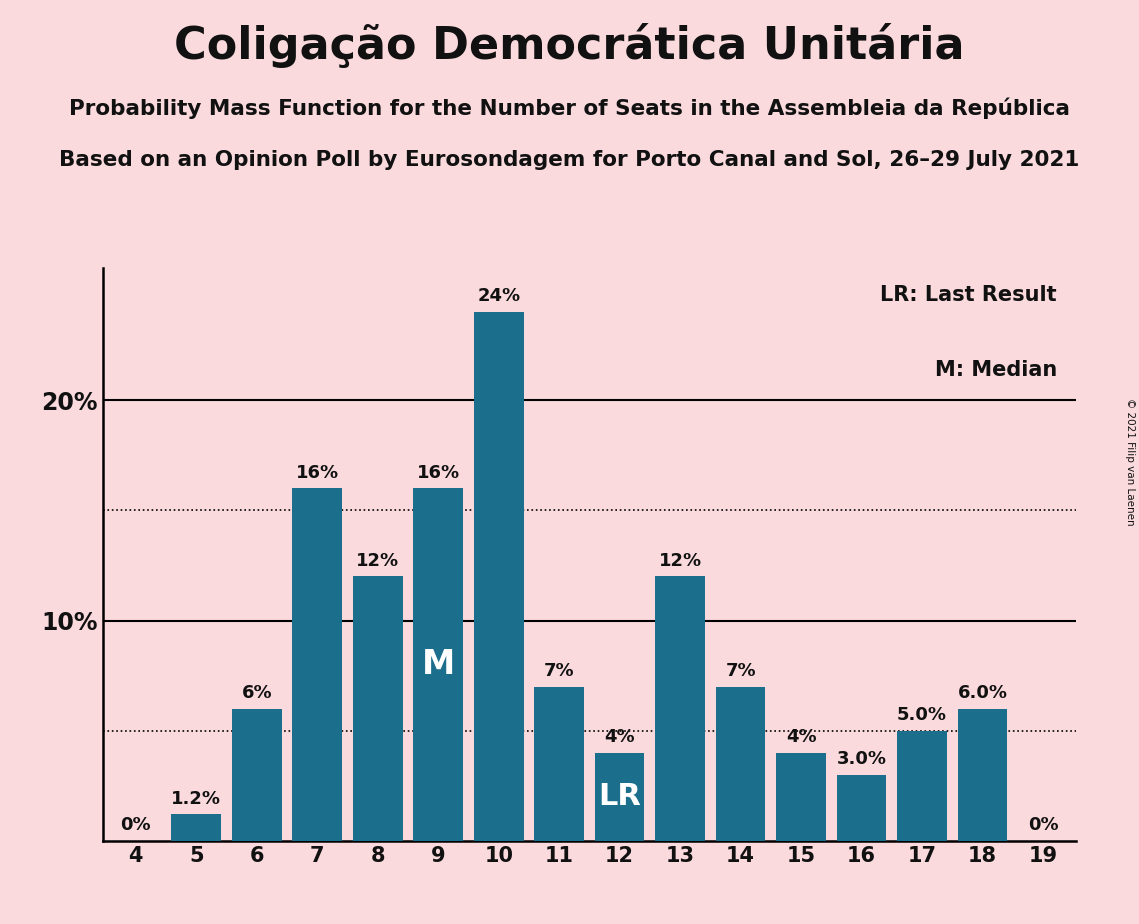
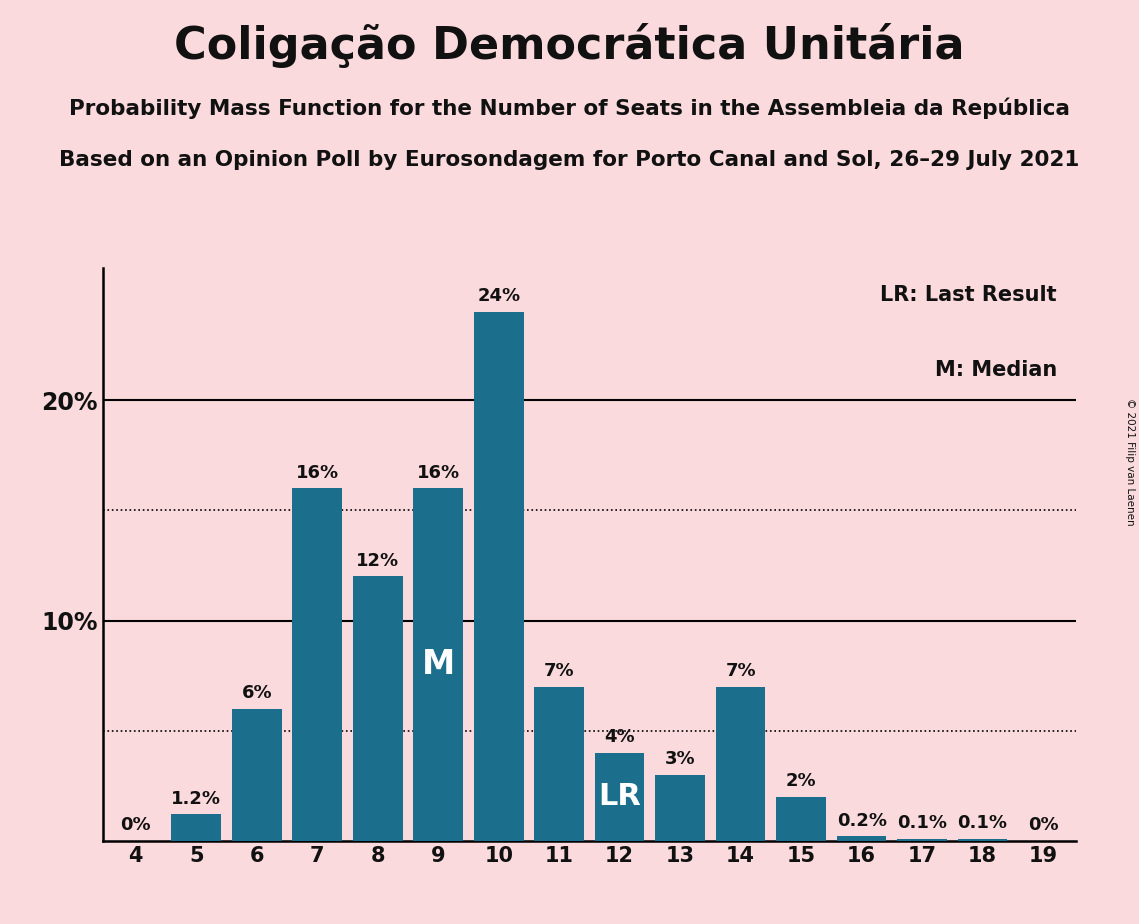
13: 12% -> 3%
15: 4% -> 2%
16: 3.0% -> 0.2%
17: 5.0% -> 0.1%
18: 6.0% -> 0.1%
